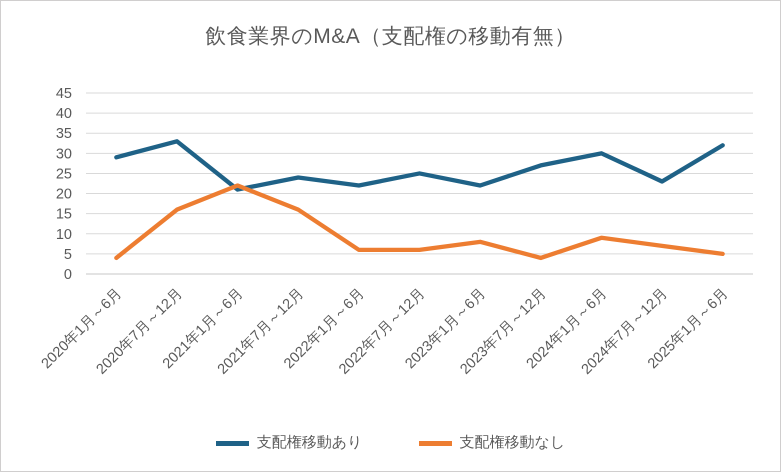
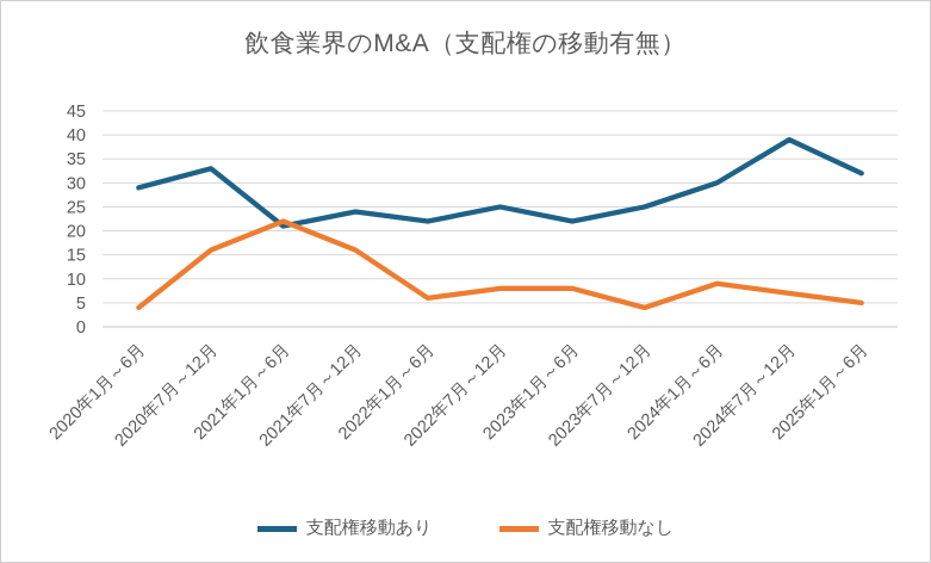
支配権移動なし/2022年7月～12月: 6 -> 8
支配権移動あり/2023年7月～12月: 27 -> 25
支配権移動あり/2024年7月～12月: 23 -> 39
